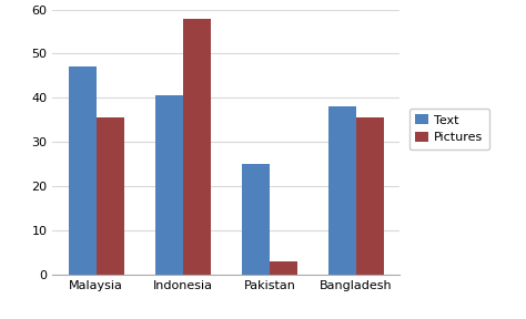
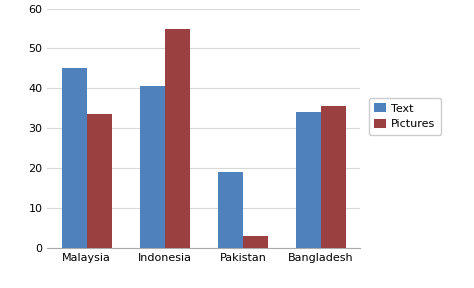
Text/Malaysia: 47.0 -> 45.0
Pictures/Malaysia: 35.5 -> 33.5
Pictures/Indonesia: 58.0 -> 55.0
Text/Pakistan: 25.0 -> 19.0
Text/Bangladesh: 38.0 -> 34.0
